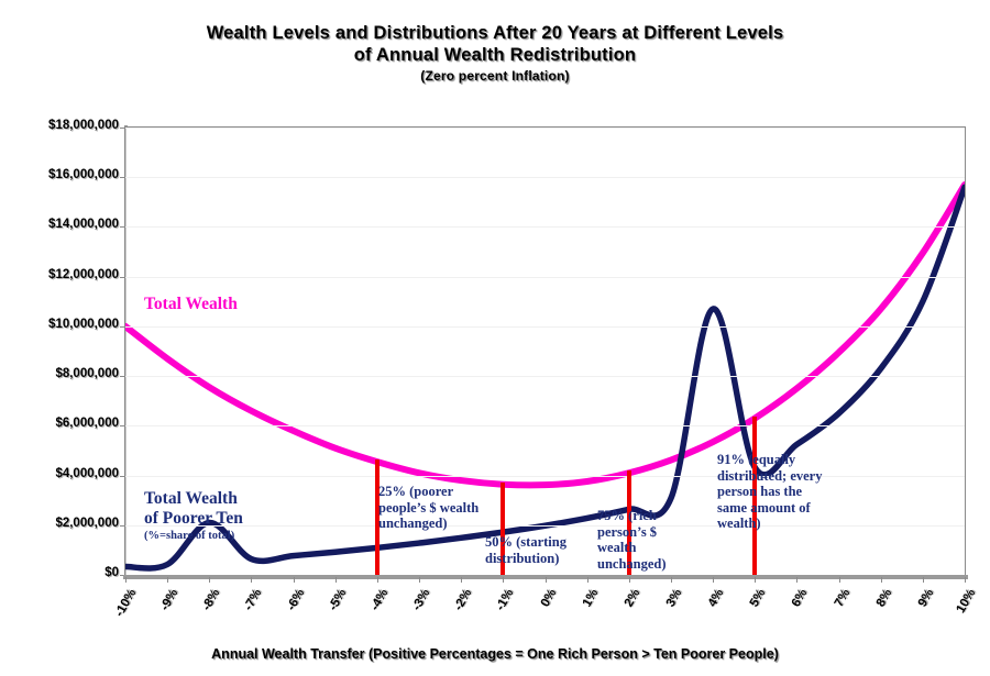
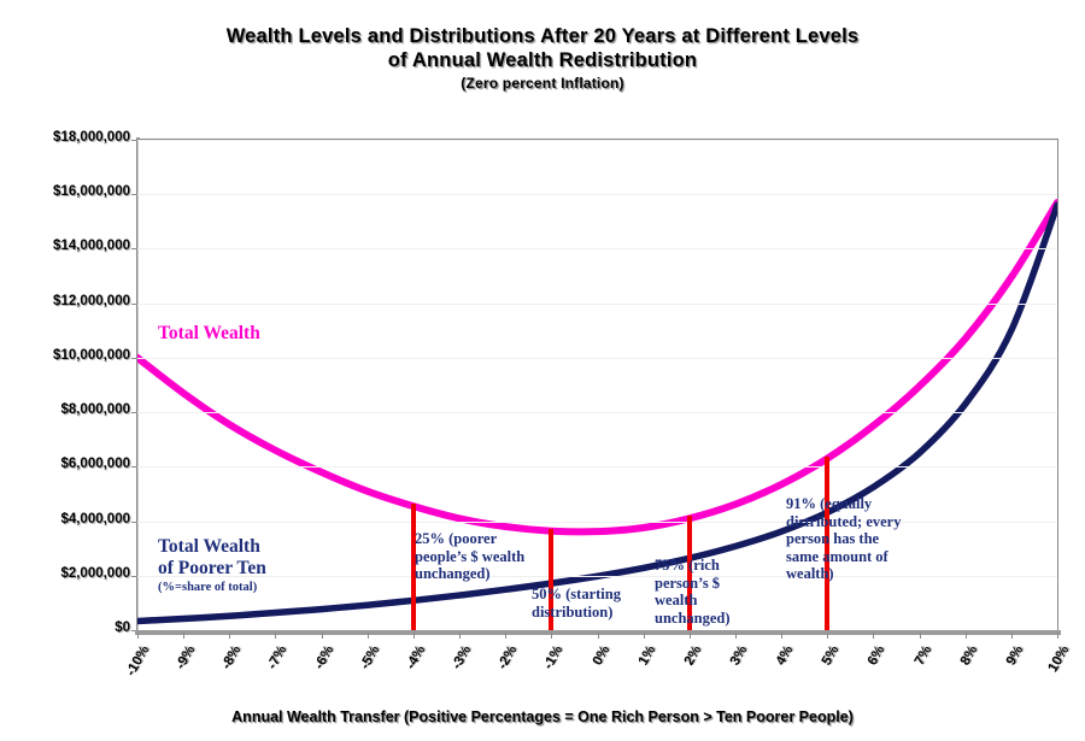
Total Wealth of Poorer Ten/-8%: $2100000 -> $500000
Total Wealth of Poorer Ten/4%: $10700000 -> $3600000
